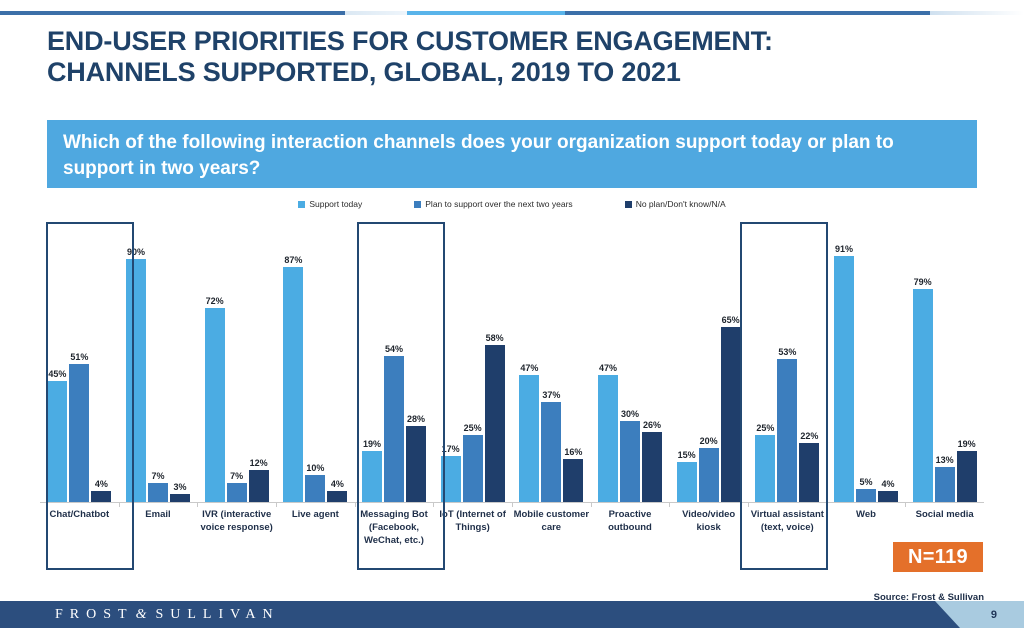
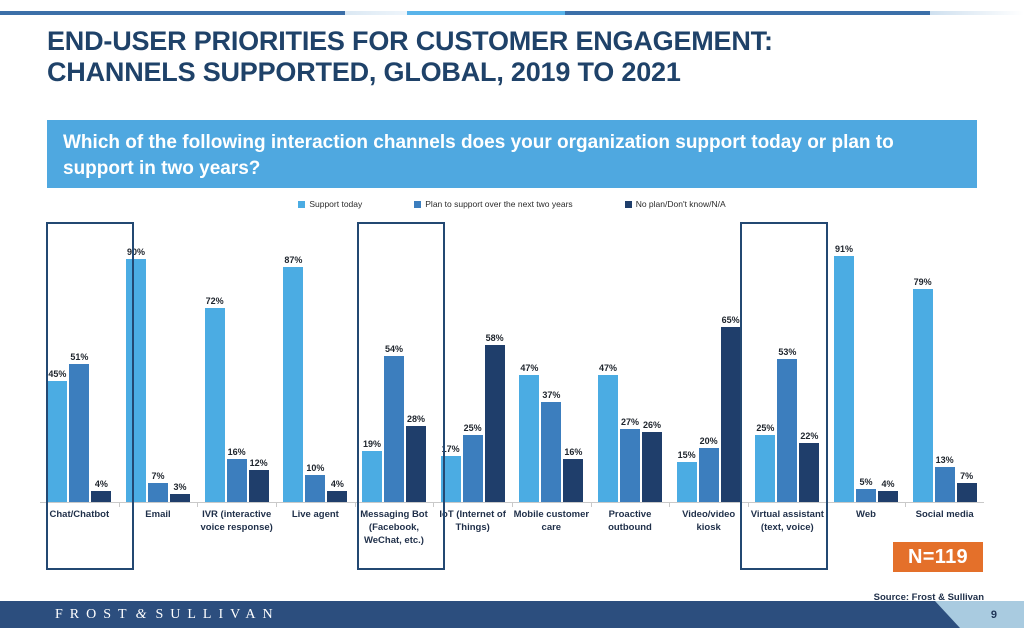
Plan to support over the next two years/IVR (interactive voice response): 7% -> 16%
Plan to support over the next two years/Proactive outbound: 30% -> 27%
No plan/Don't know/N/A/Social media: 19% -> 7%
